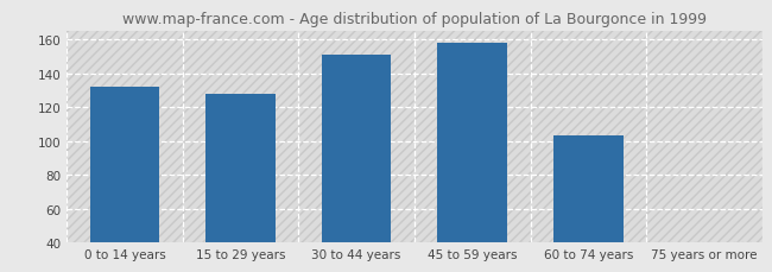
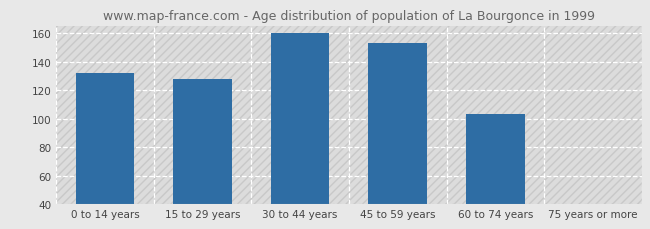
30 to 44 years: 151 -> 160
45 to 59 years: 158 -> 153
